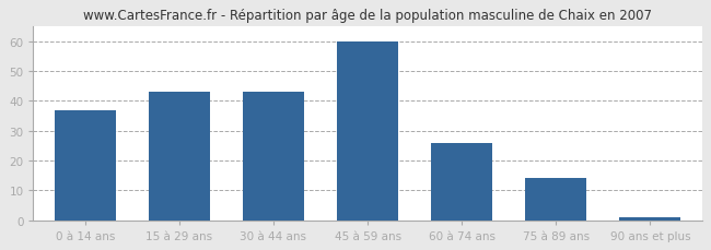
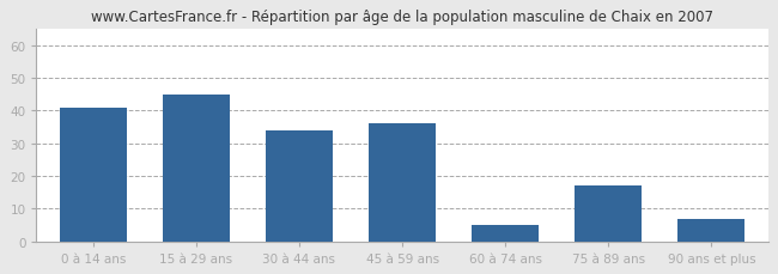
0 à 14 ans: 37 -> 41
15 à 29 ans: 43 -> 45
30 à 44 ans: 43 -> 34
45 à 59 ans: 60 -> 36
60 à 74 ans: 26 -> 5
75 à 89 ans: 14 -> 17
90 ans et plus: 1 -> 7
